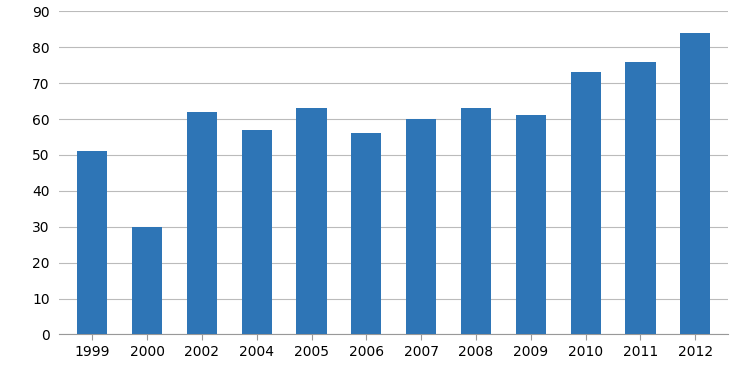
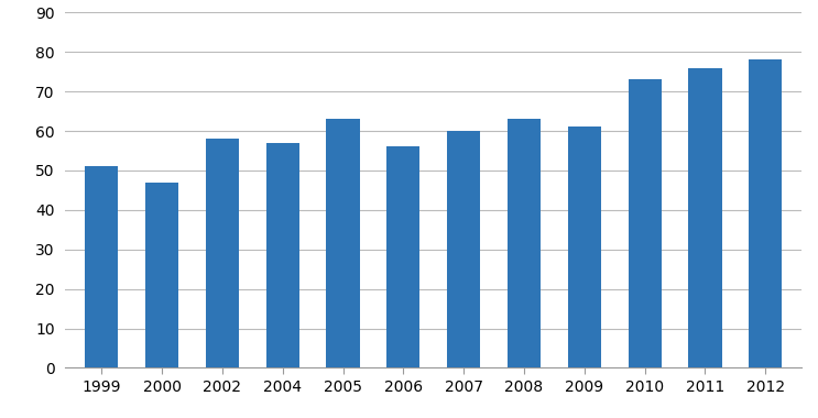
2000: 30 -> 47
2002: 62 -> 58
2012: 84 -> 78
